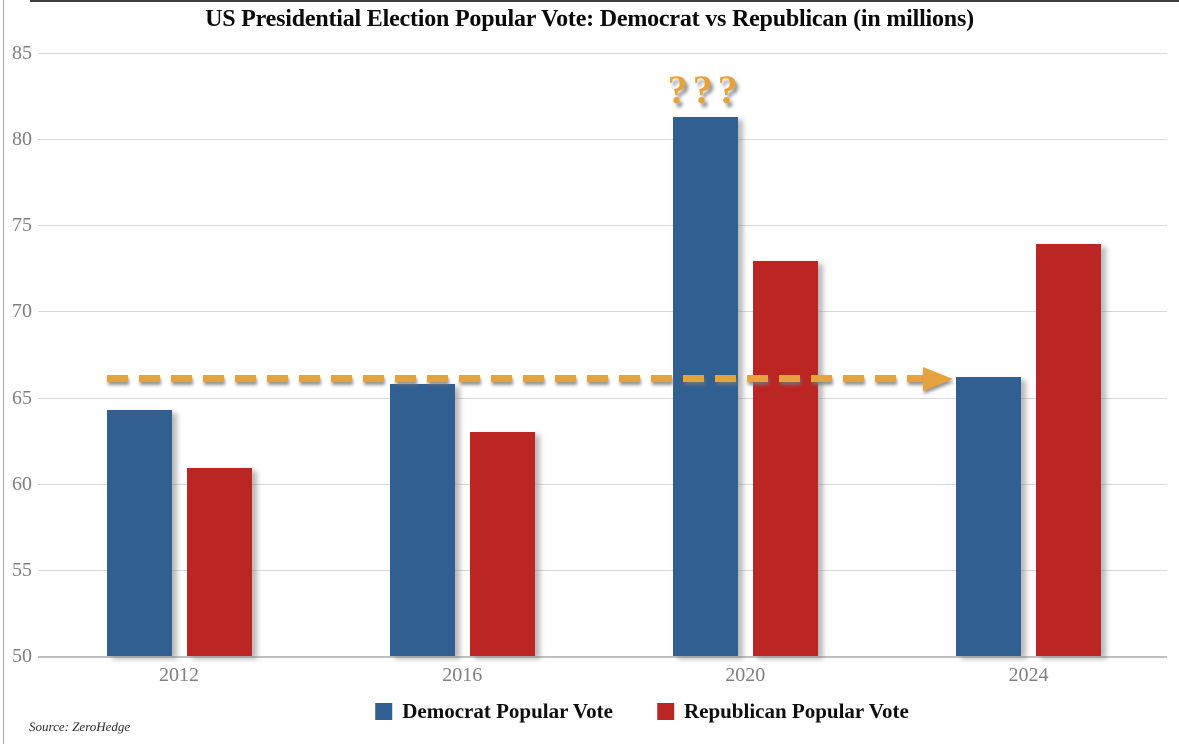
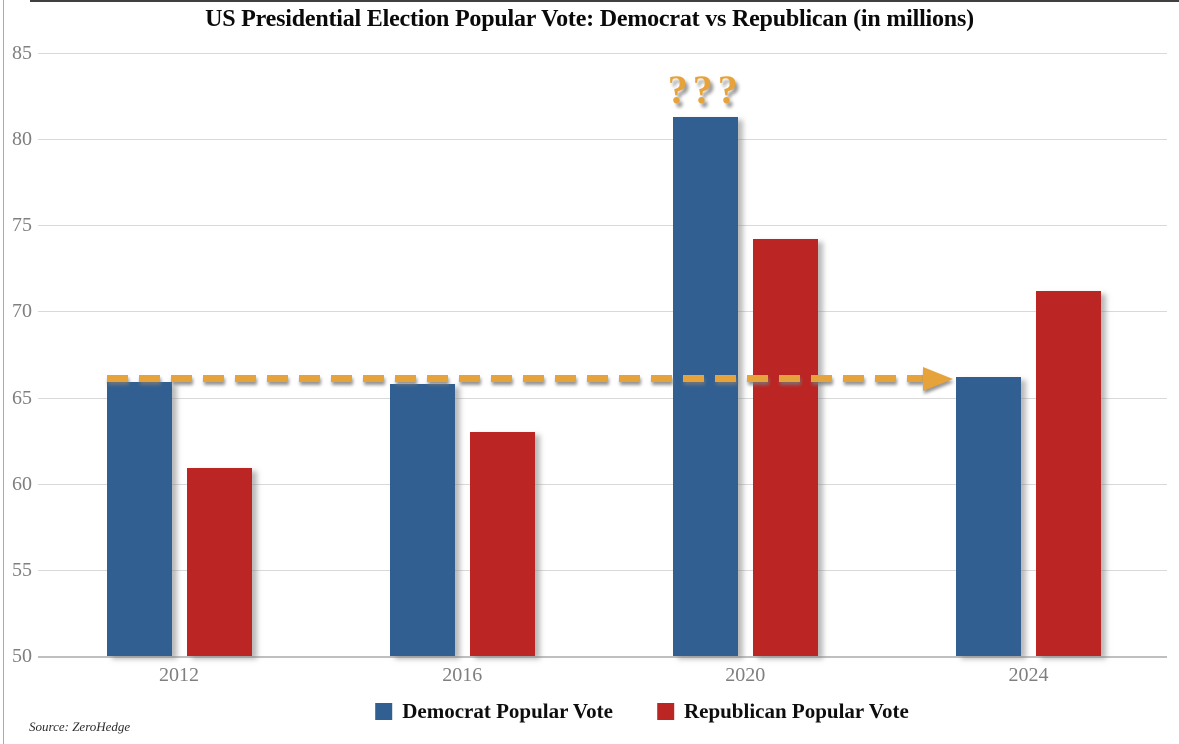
Democrat Popular Vote/2012: 64.3 -> 65.9
Republican Popular Vote/2020: 72.9 -> 74.2
Republican Popular Vote/2024: 73.9 -> 71.2
